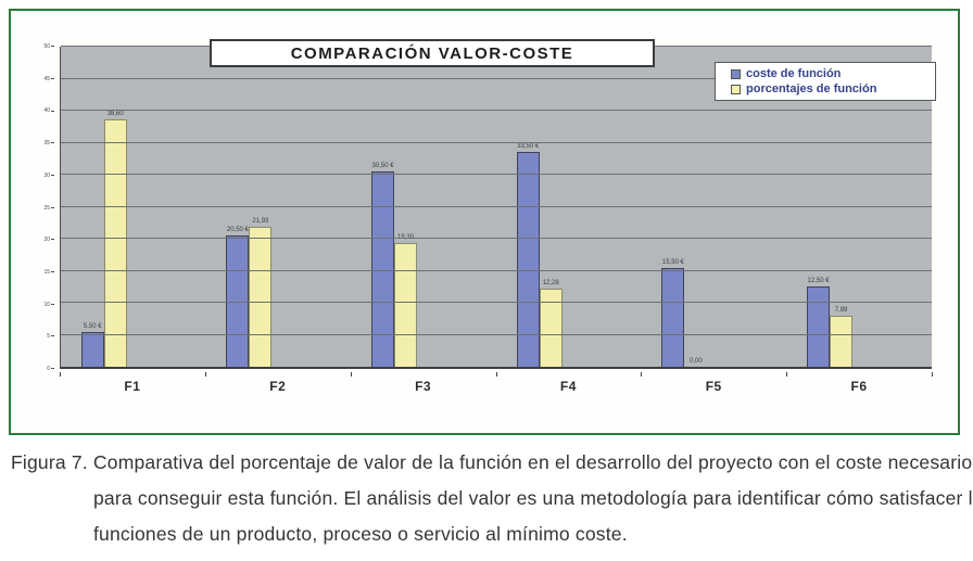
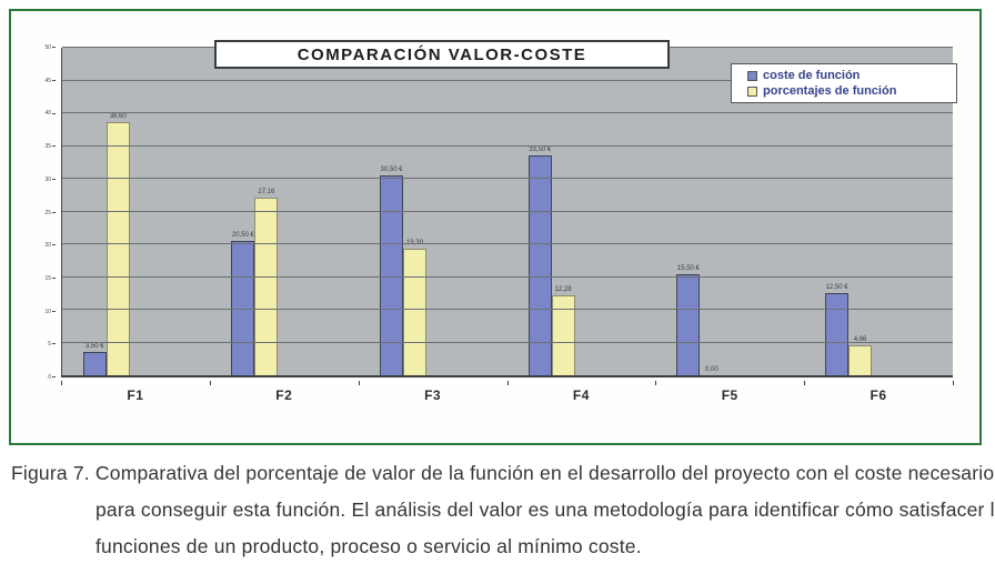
coste de función/F1: 5,50 -> 3,50
porcentajes de función/F2: 21,93 -> 27,16
porcentajes de función/F6: 7,89 -> 4,66
